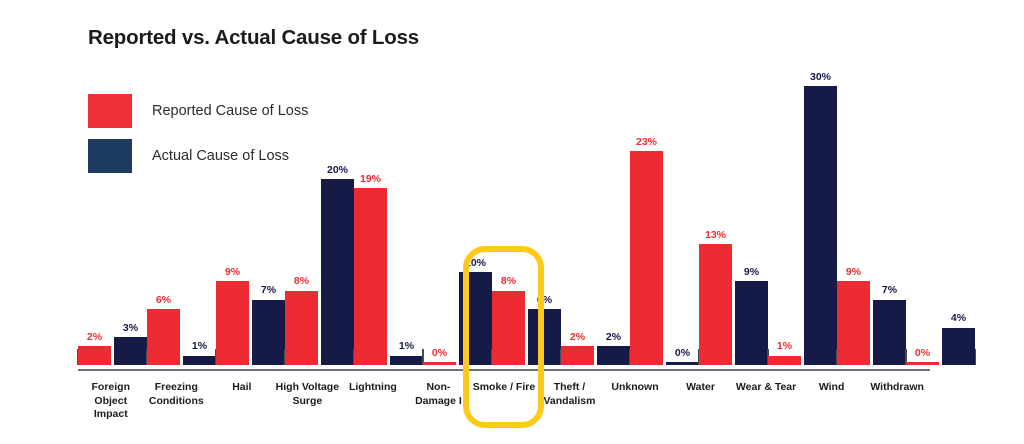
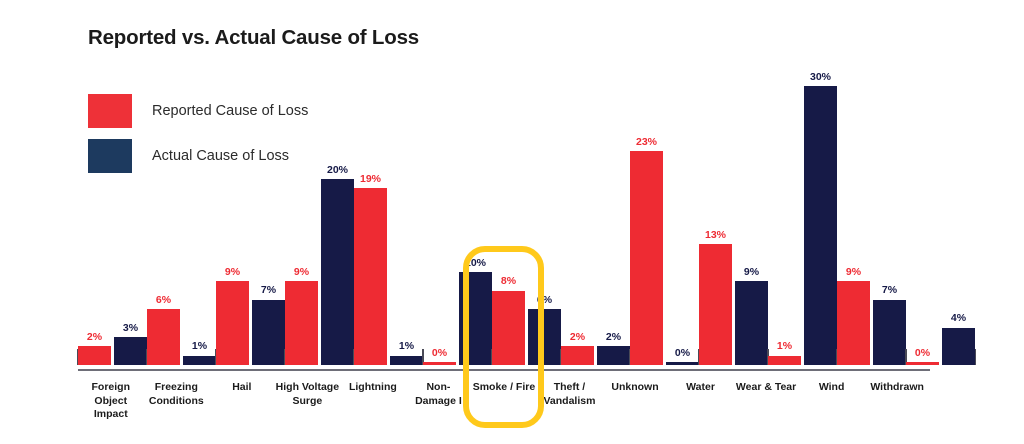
Reported Cause of Loss/High Voltage Surge: 8% -> 9%
